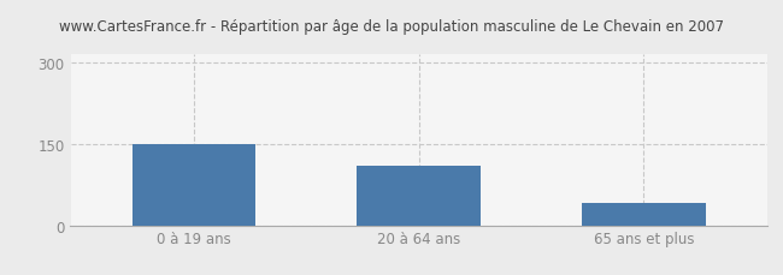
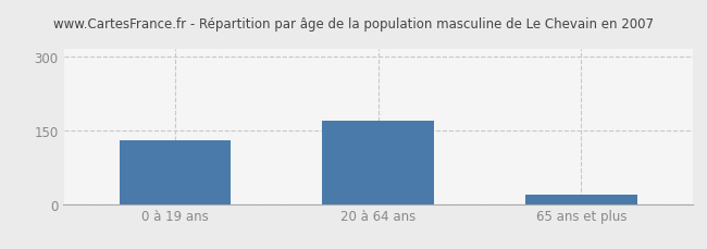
0 à 19 ans: 150 -> 130
20 à 64 ans: 110 -> 170
65 ans et plus: 40 -> 20
